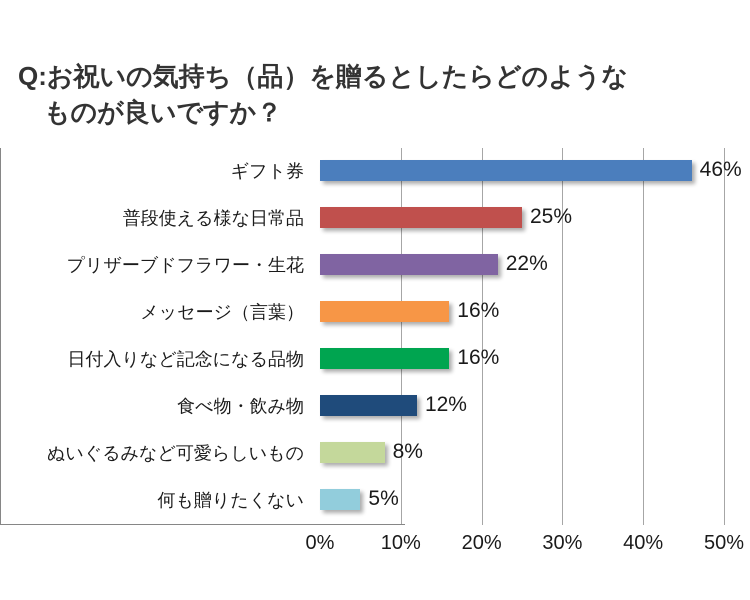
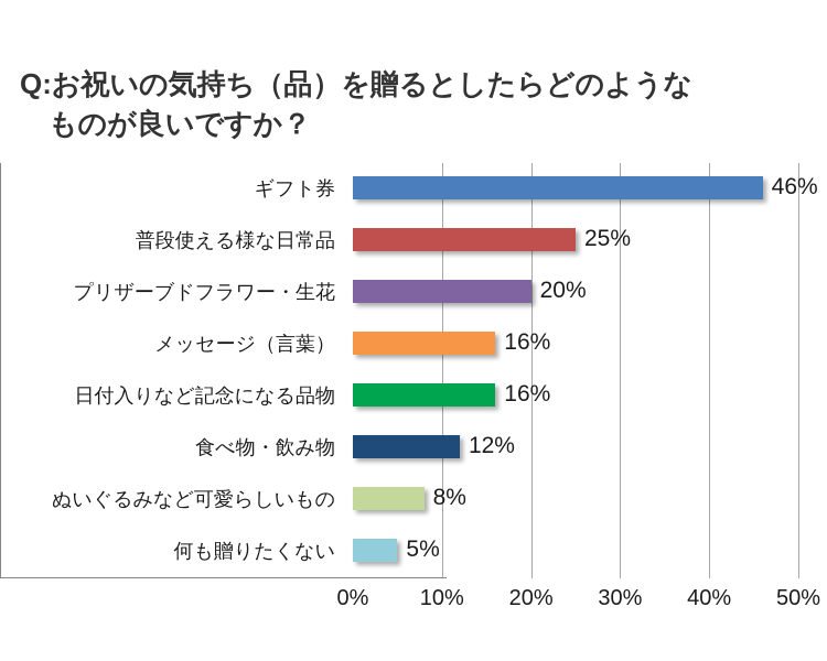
プリザーブドフラワー・生花: 22% -> 20%
